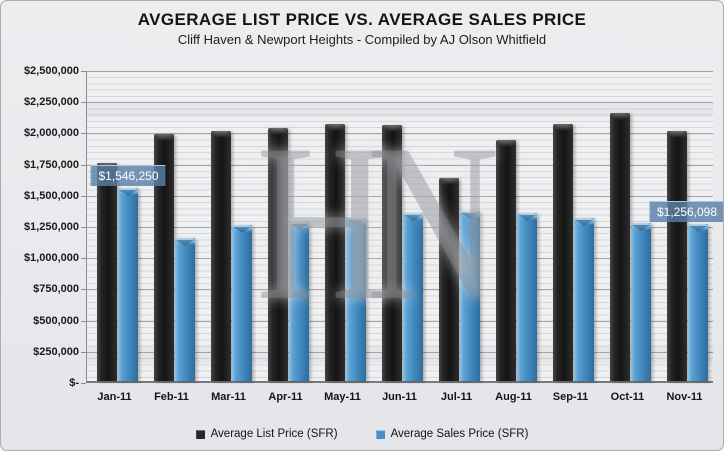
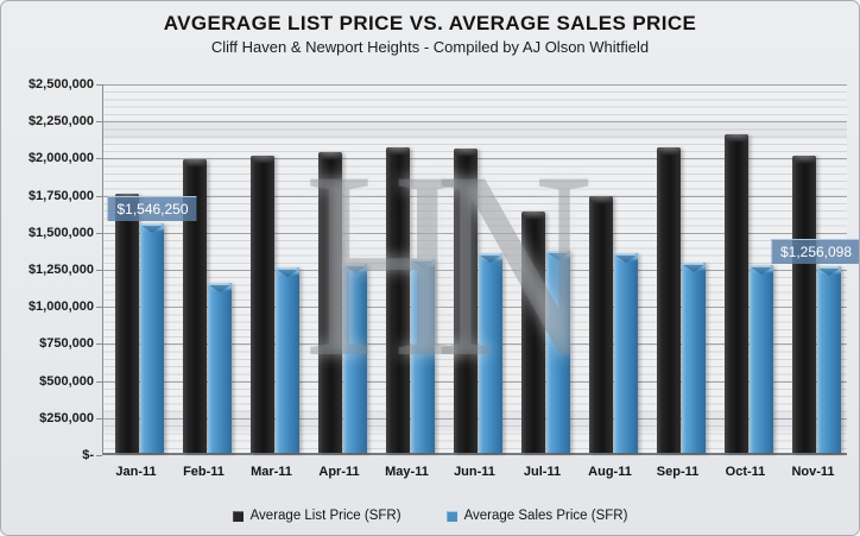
Average List Price (SFR)/Aug-11: $1940000 -> $1730000
Average Sales Price (SFR)/Sep-11: $1310000 -> $1280000
